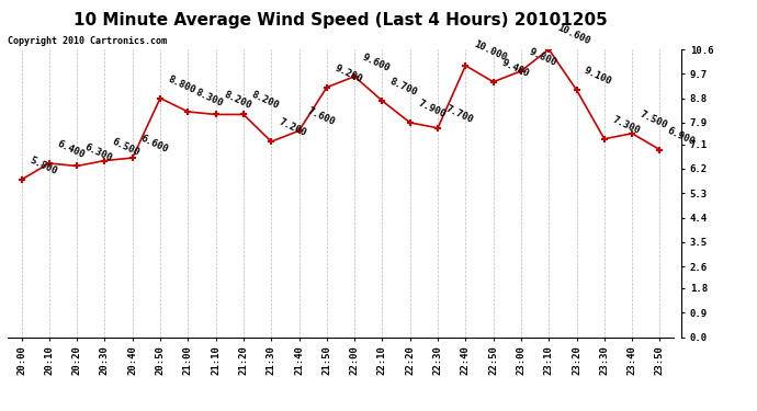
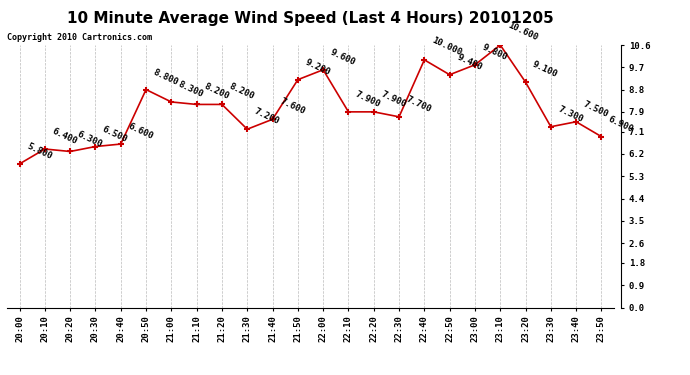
22:10: 8.700 -> 7.900
